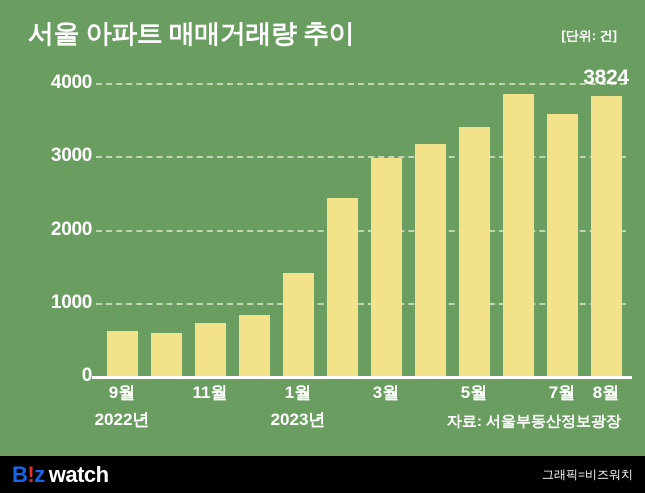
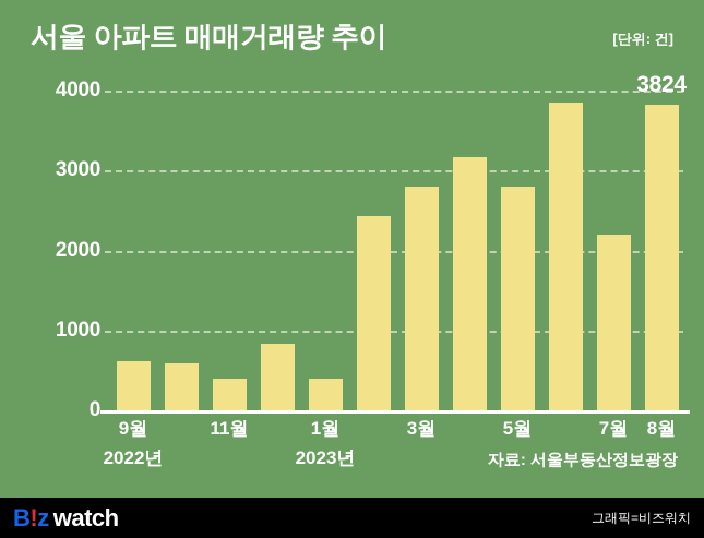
11월: 700 -> 400
1월: 1400 -> 400
3월: 3000 -> 2800
5월: 3400 -> 2800
7월: 3600 -> 2200
